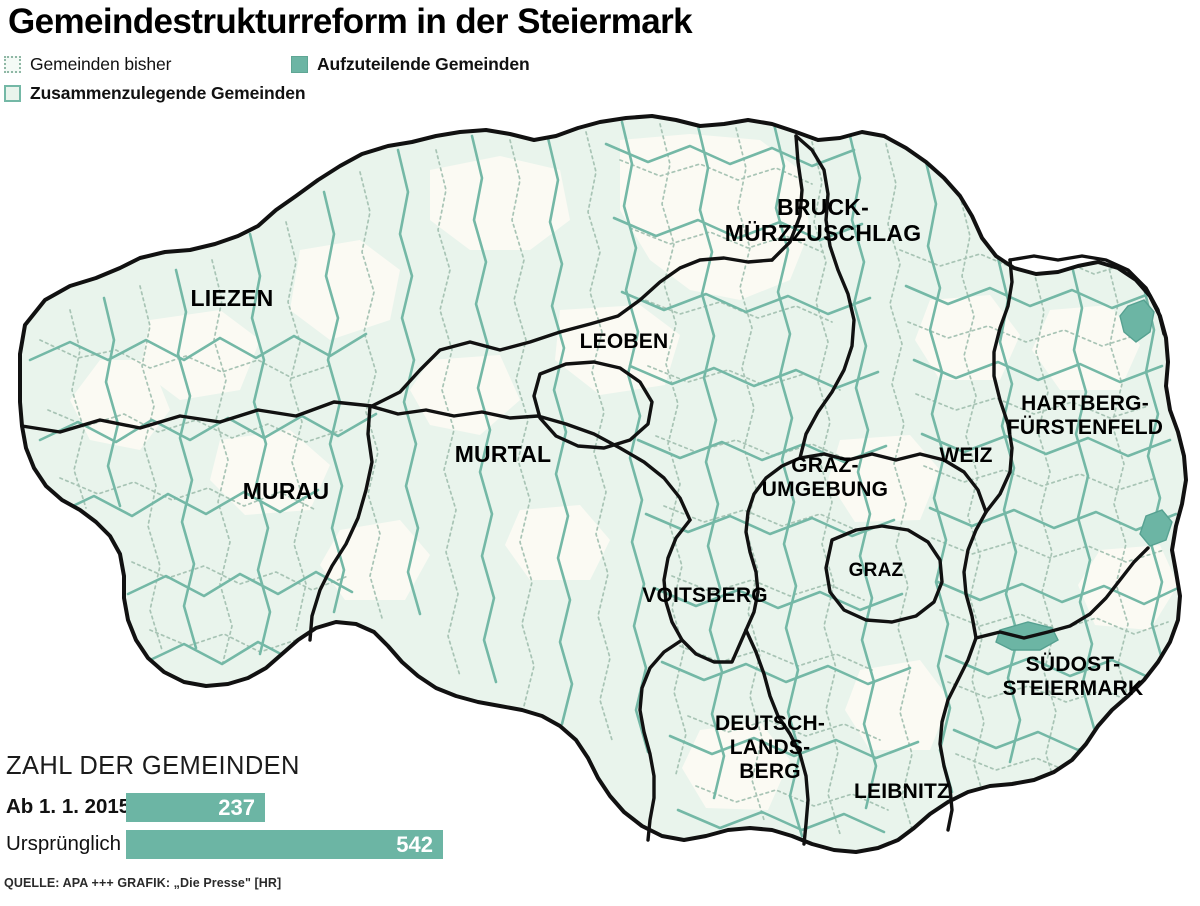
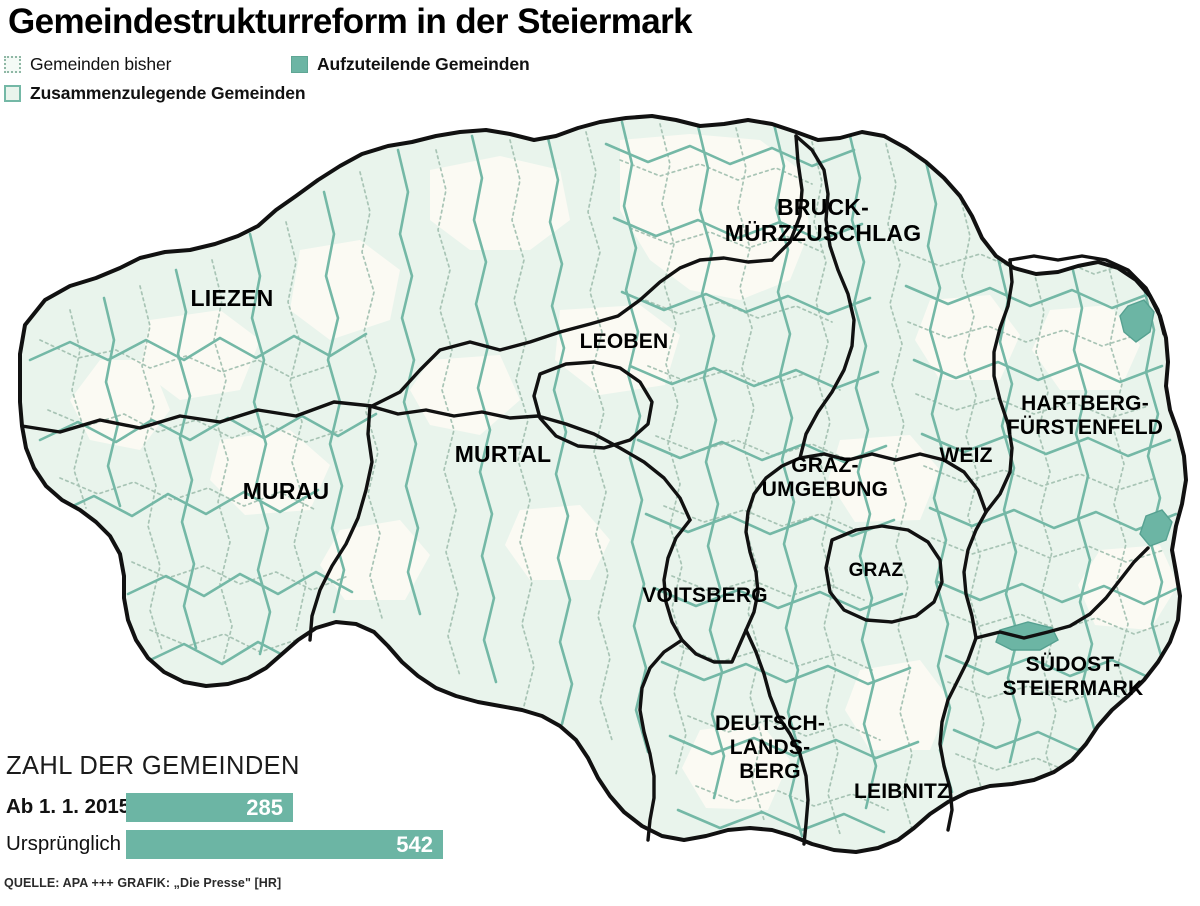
Ab 1. 1. 2015: 237 -> 285
